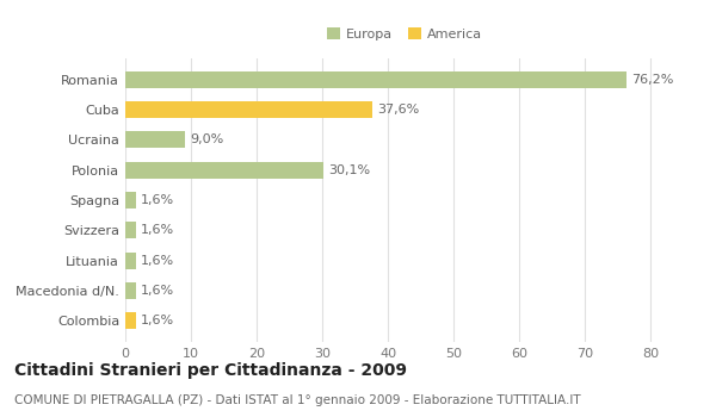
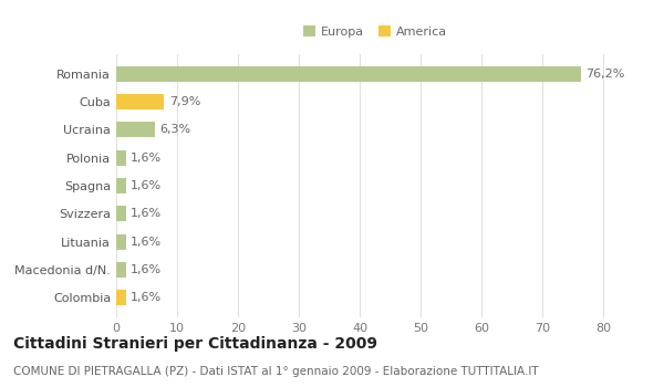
Cuba: 37,6% -> 7,9%
Ucraina: 9,0% -> 6,3%
Polonia: 30,1% -> 1,6%
